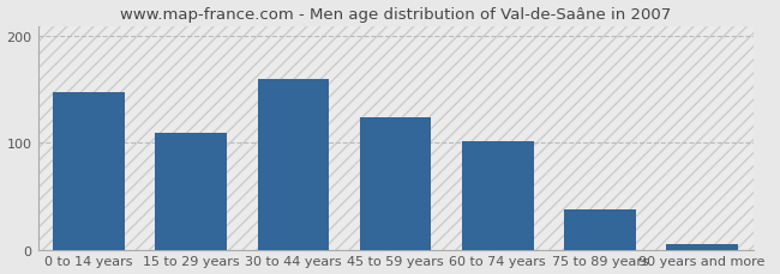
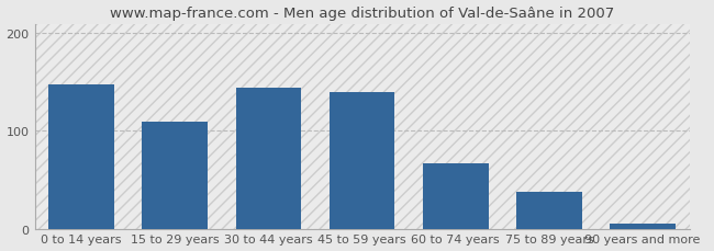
30 to 44 years: 160 -> 144
45 to 59 years: 124 -> 140
60 to 74 years: 102 -> 67
